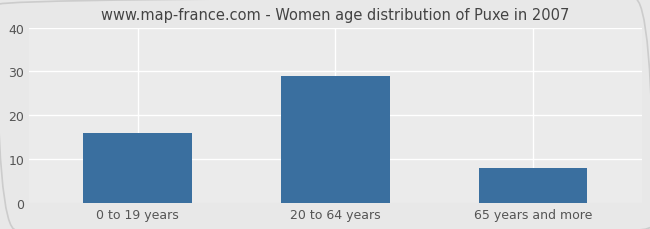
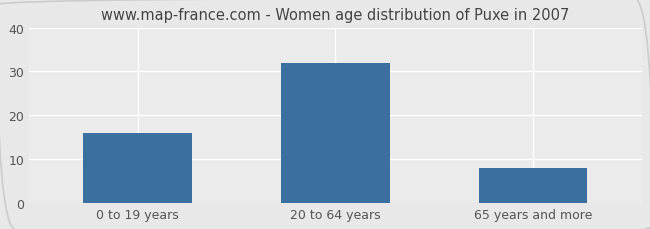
20 to 64 years: 29 -> 32
